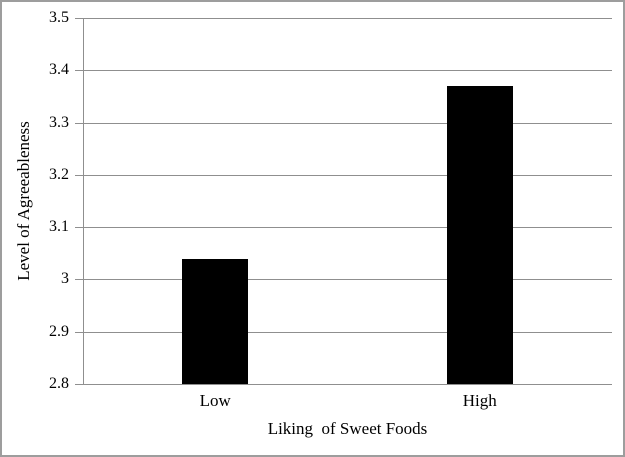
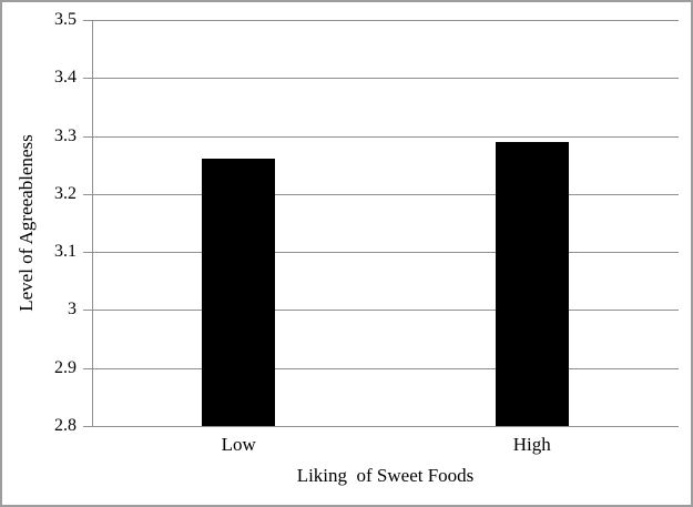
Low: 3.04 -> 3.26
High: 3.37 -> 3.29
